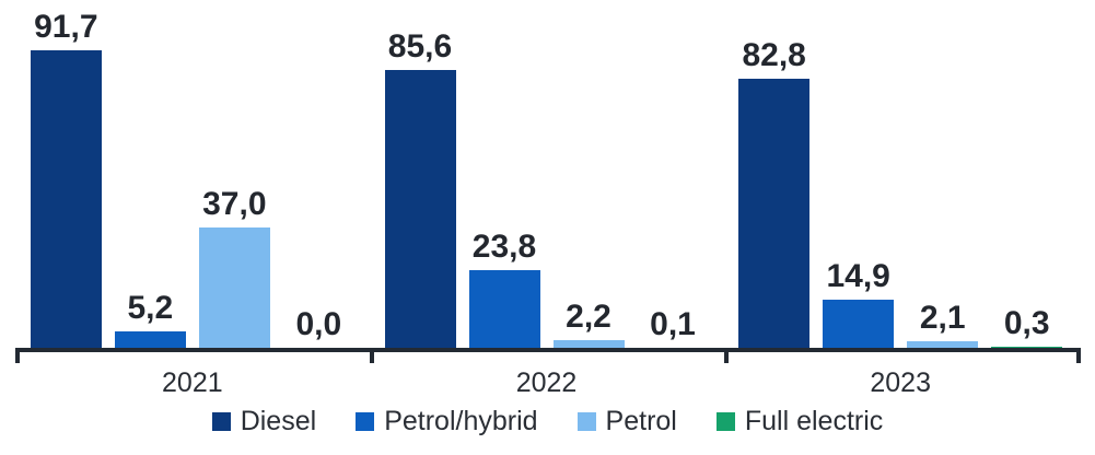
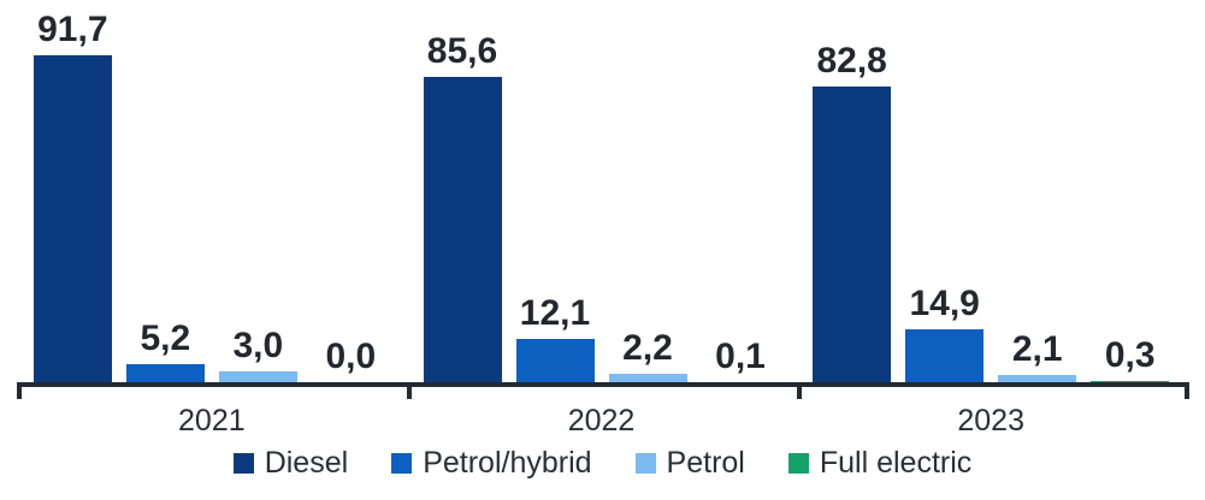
Petrol/2021: 37,0 -> 3,0
Petrol/hybrid/2022: 23,8 -> 12,1
